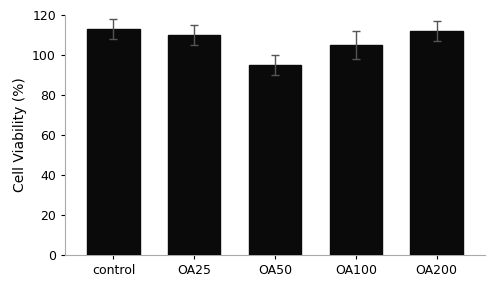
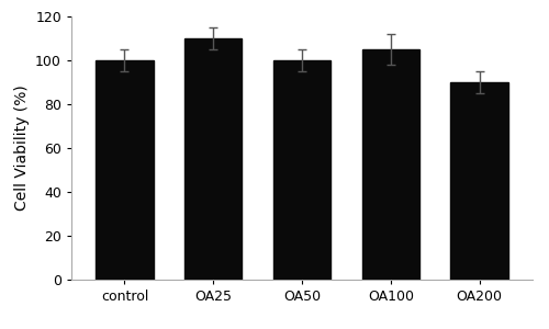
control: 113 -> 100
OA50: 95 -> 100
OA200: 112 -> 90
